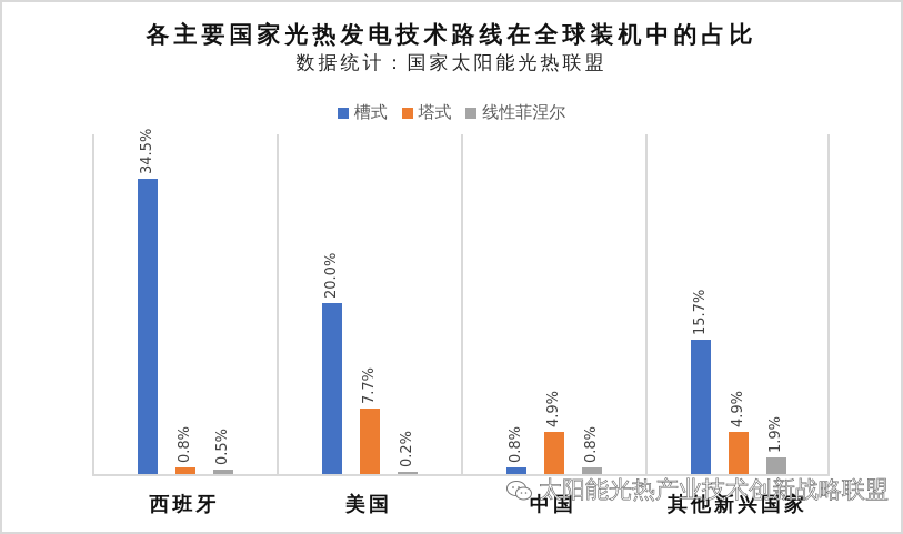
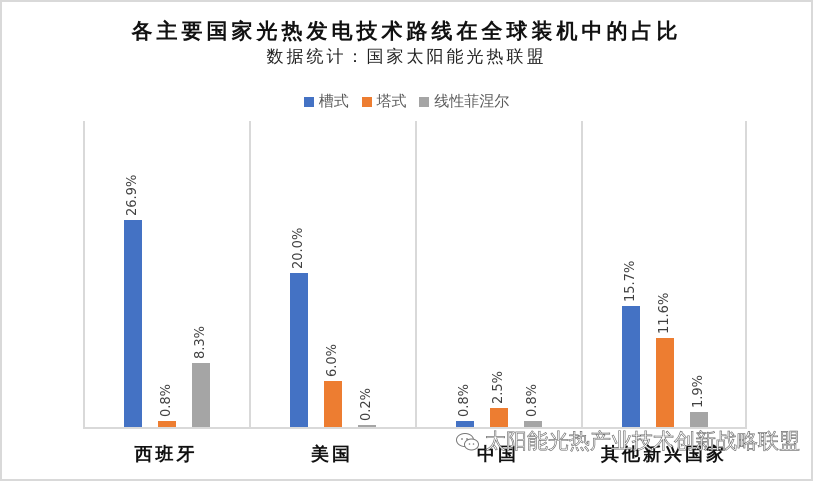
槽式/西班牙: 34.5% -> 26.9%
线性菲涅尔/西班牙: 0.5% -> 8.3%
塔式/美国: 7.7% -> 6.0%
塔式/中国: 4.9% -> 2.5%
塔式/其他新兴国家: 4.9% -> 11.6%
